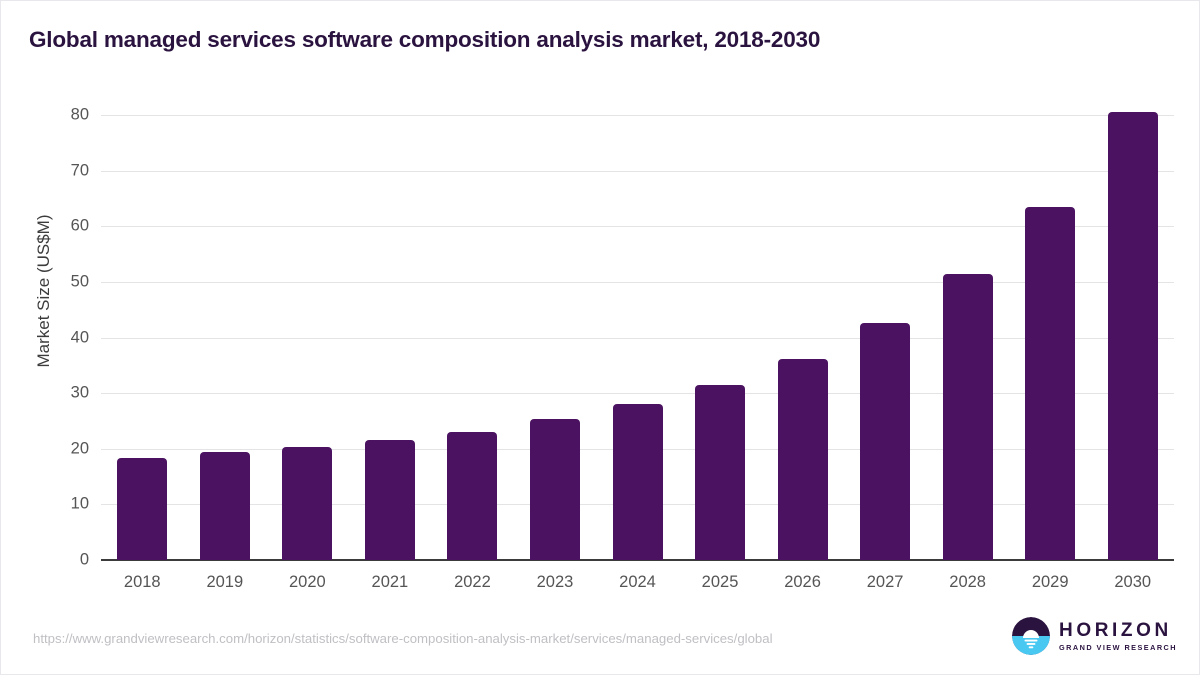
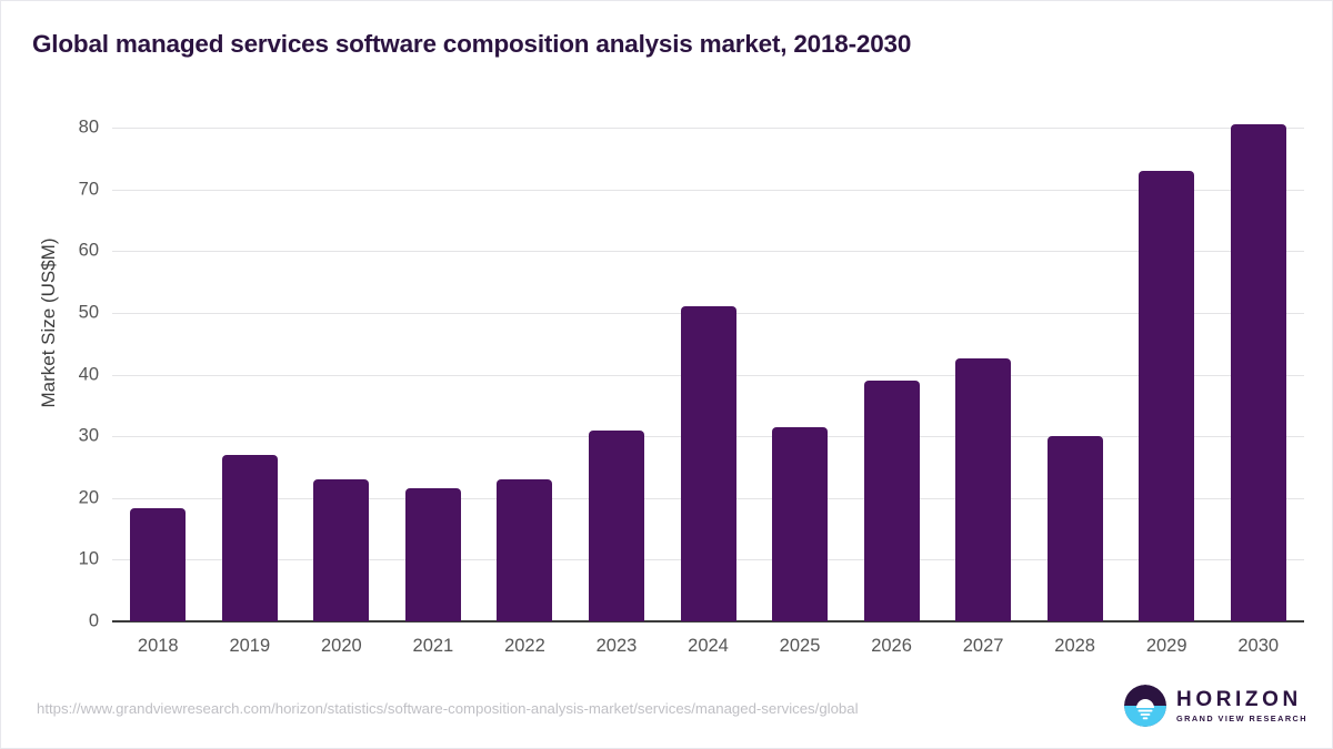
2019: 20 -> 27
2020: 20 -> 23
2023: 25 -> 31
2024: 28 -> 51
2026: 36 -> 39
2028: 51 -> 30
2029: 63 -> 73
